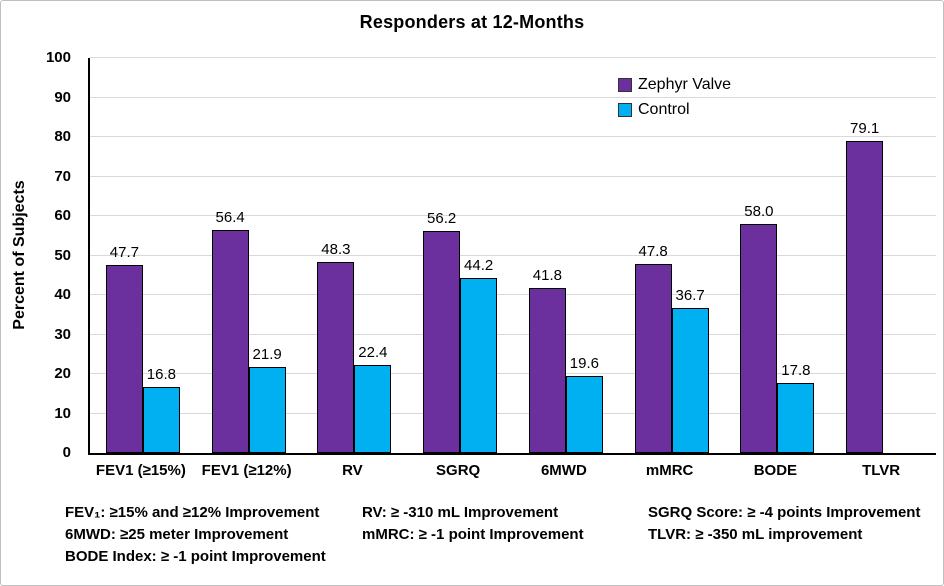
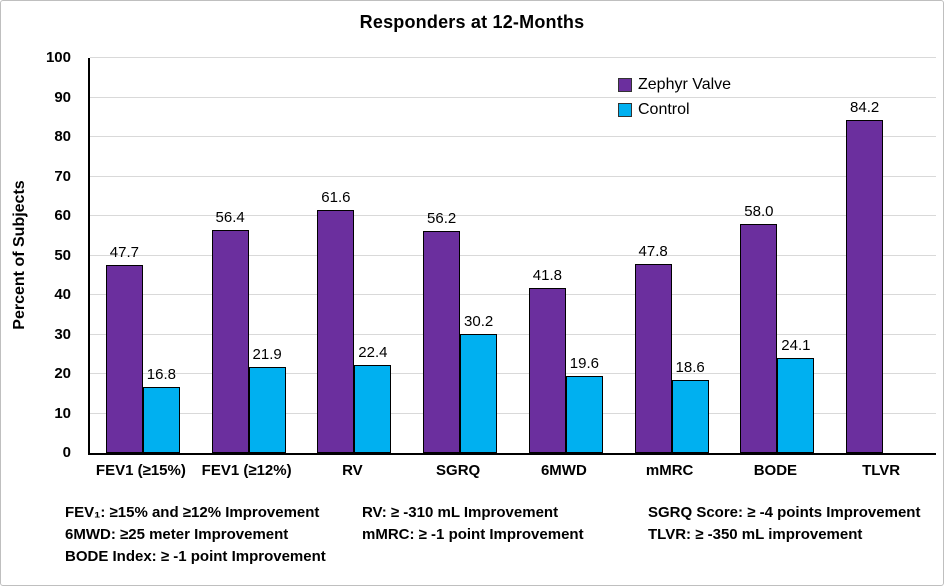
Zephyr Valve/RV: 48.3 -> 61.6
Control/SGRQ: 44.2 -> 30.2
Control/mMRC: 36.7 -> 18.6
Control/BODE: 17.8 -> 24.1
Zephyr Valve/TLVR: 79.1 -> 84.2
